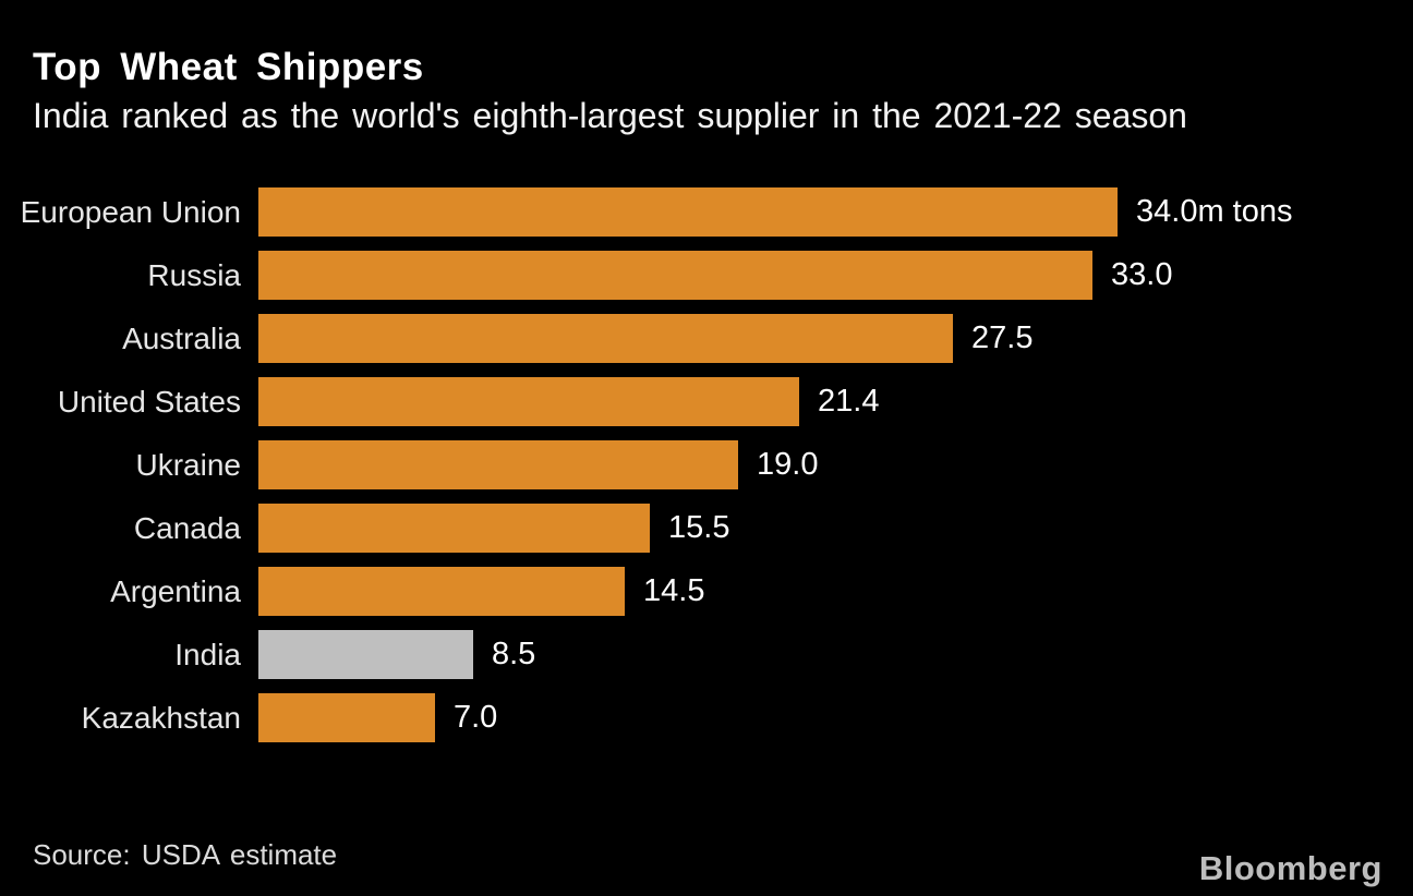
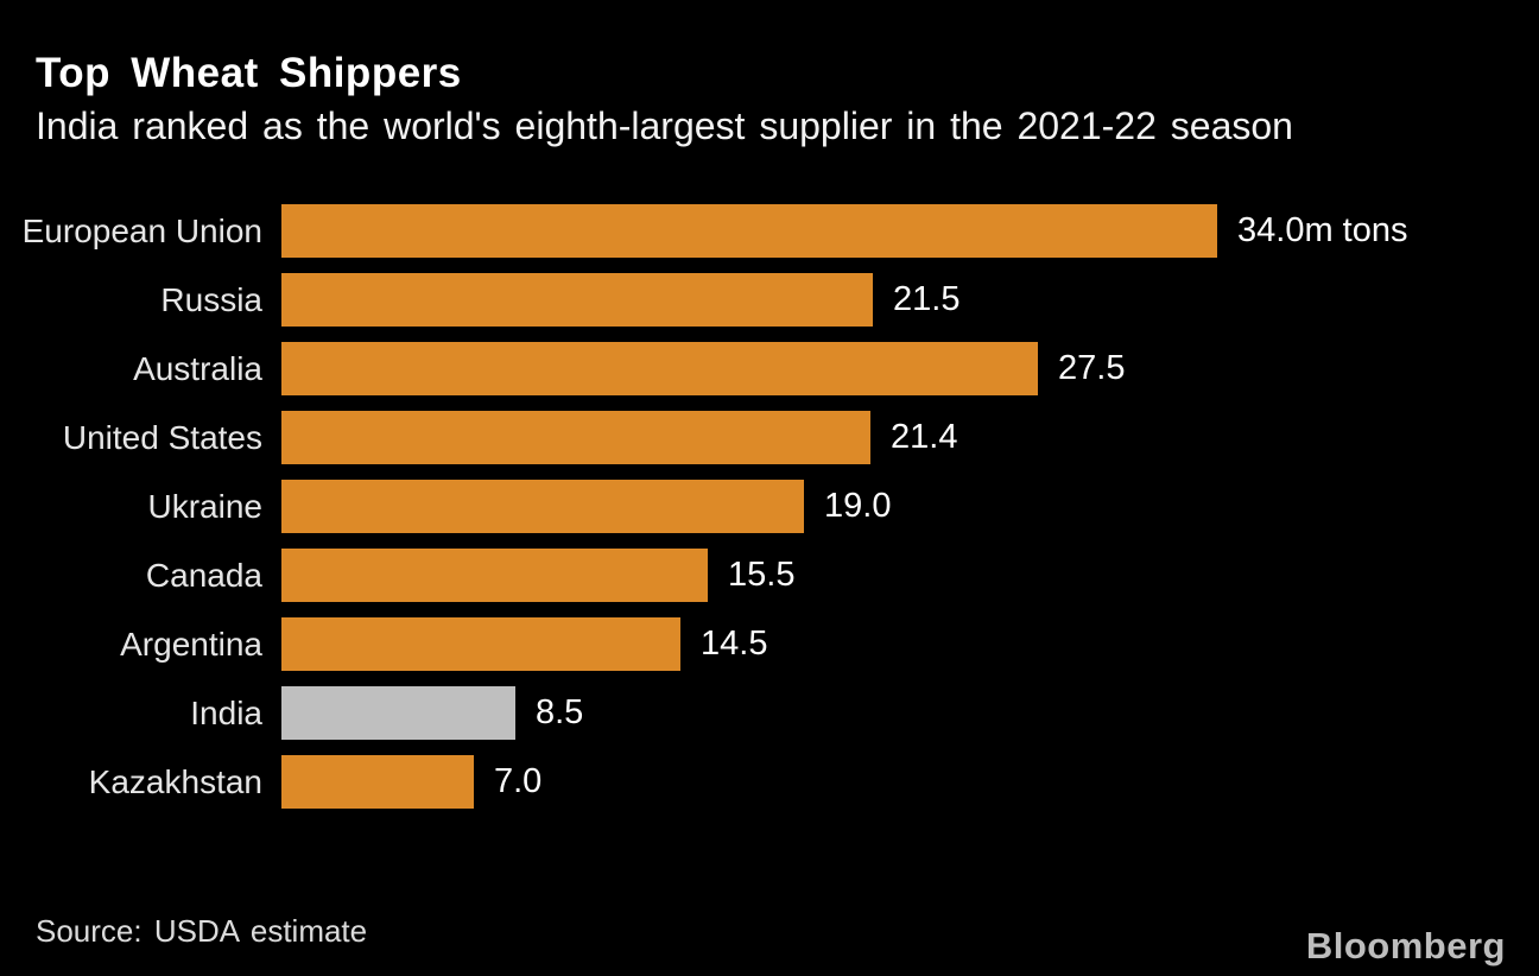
Russia: 33.0 -> 21.5
